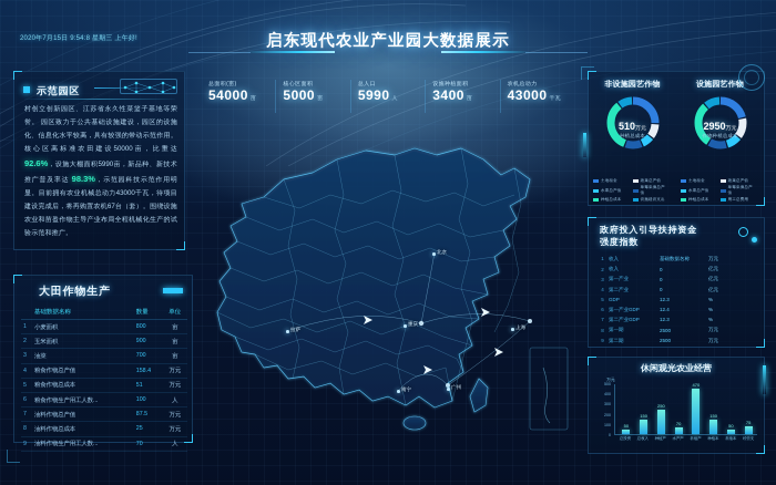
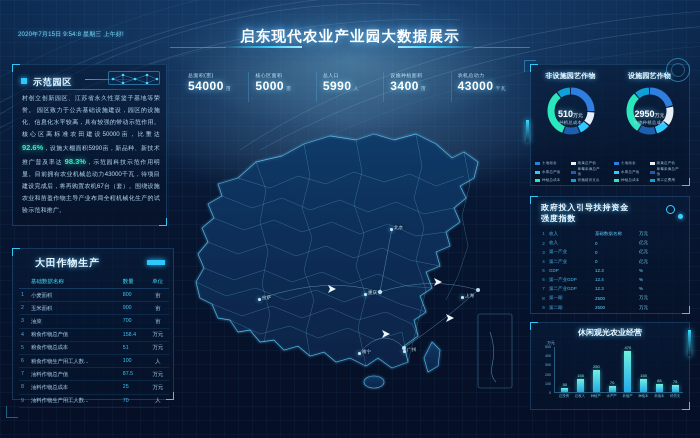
养殖本: 50 -> 88
